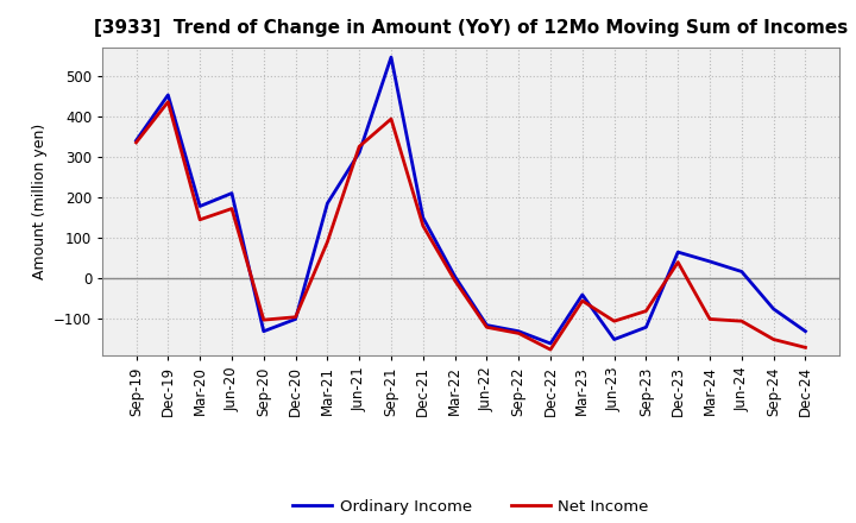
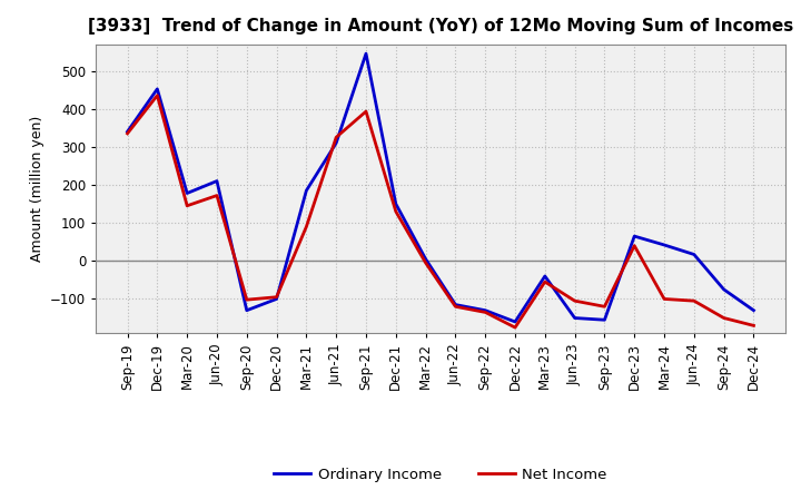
Ordinary Income/Sep-23: -120 -> -155
Net Income/Sep-23: -80 -> -120
